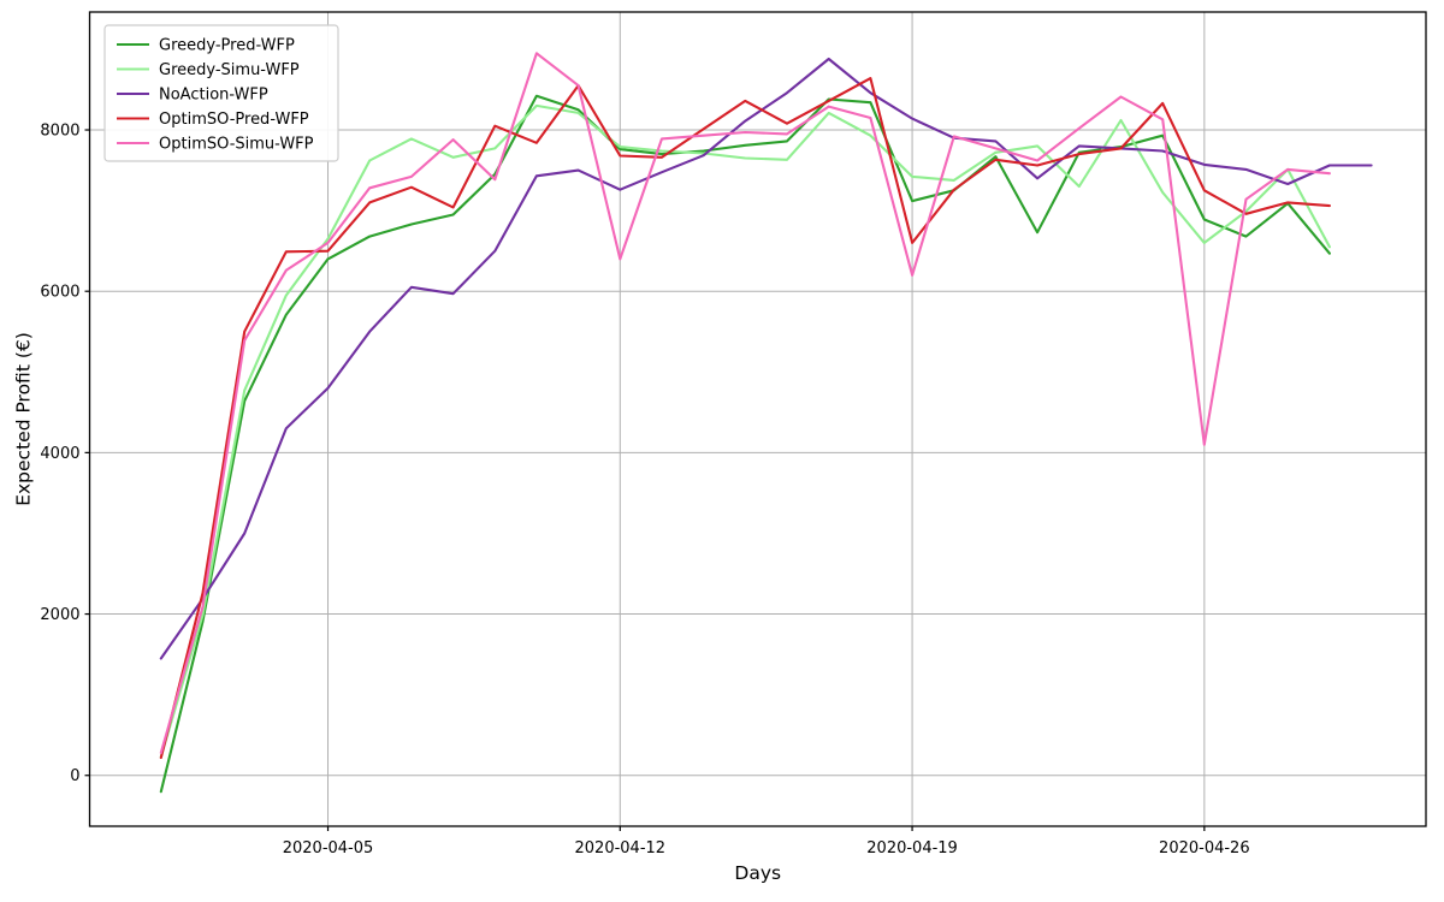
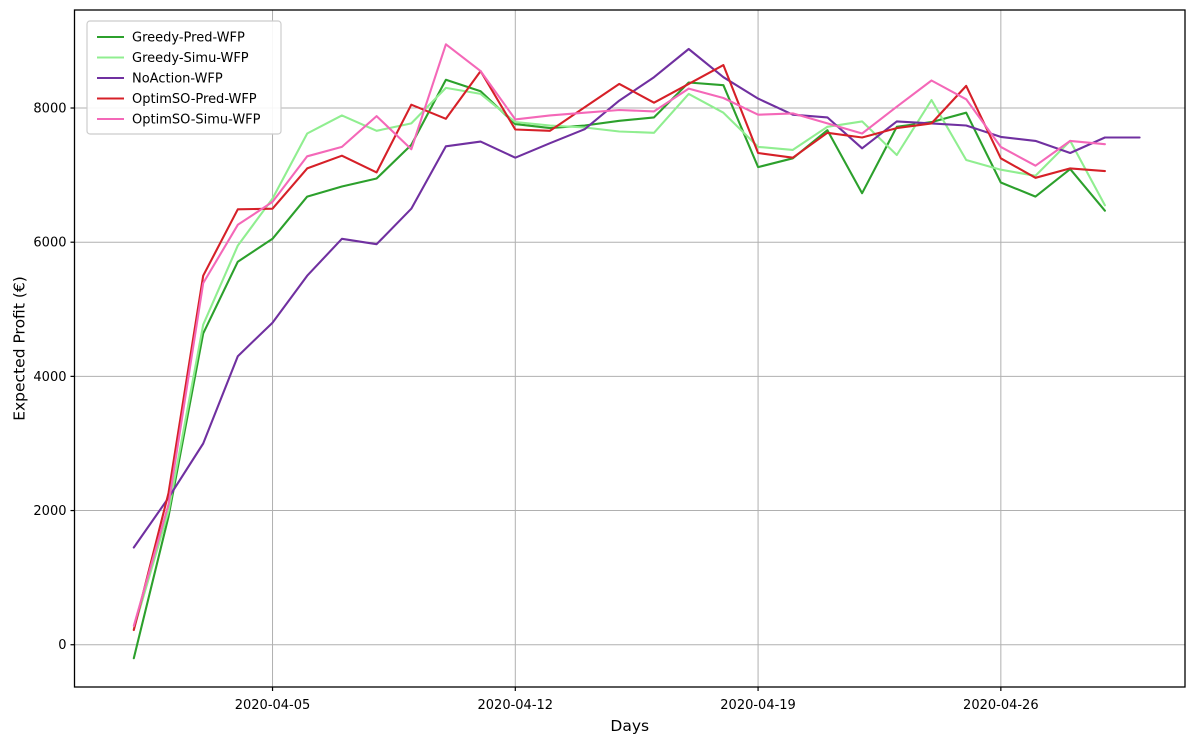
Greedy-Pred-WFP/2020-04-05: 6400 -> 6000
OptimSO-Simu-WFP/2020-04-12: 6400 -> 7800
OptimSO-Pred-WFP/2020-04-19: 6600 -> 7300
OptimSO-Simu-WFP/2020-04-19: 6200 -> 7900
Greedy-Simu-WFP/2020-04-26: 6600 -> 7100
OptimSO-Simu-WFP/2020-04-26: 4100 -> 7400
